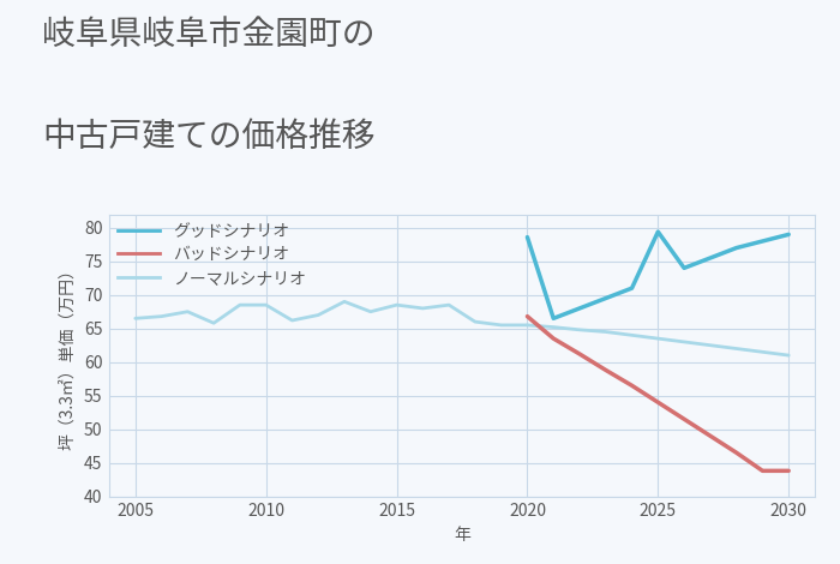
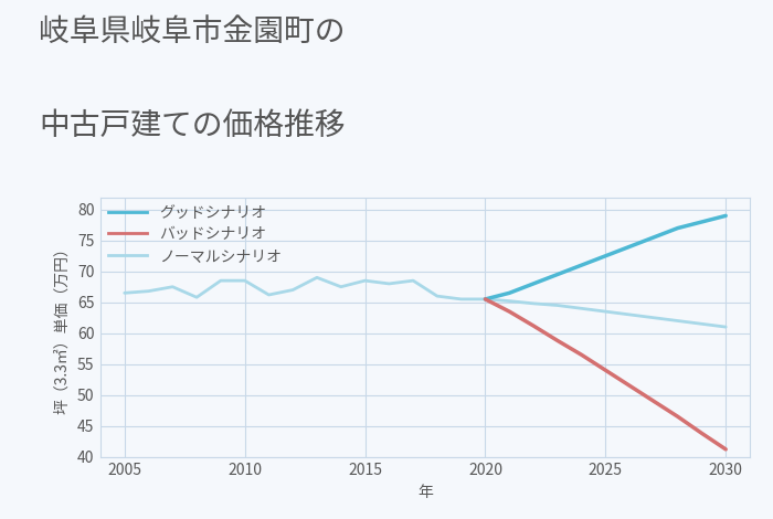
グッドシナリオ/2020: 78.6 -> 65.5
バッドシナリオ/2020: 66.8 -> 65.5
グッドシナリオ/2025: 79.4 -> 72.5
バッドシナリオ/2030: 43.8 -> 41.2
